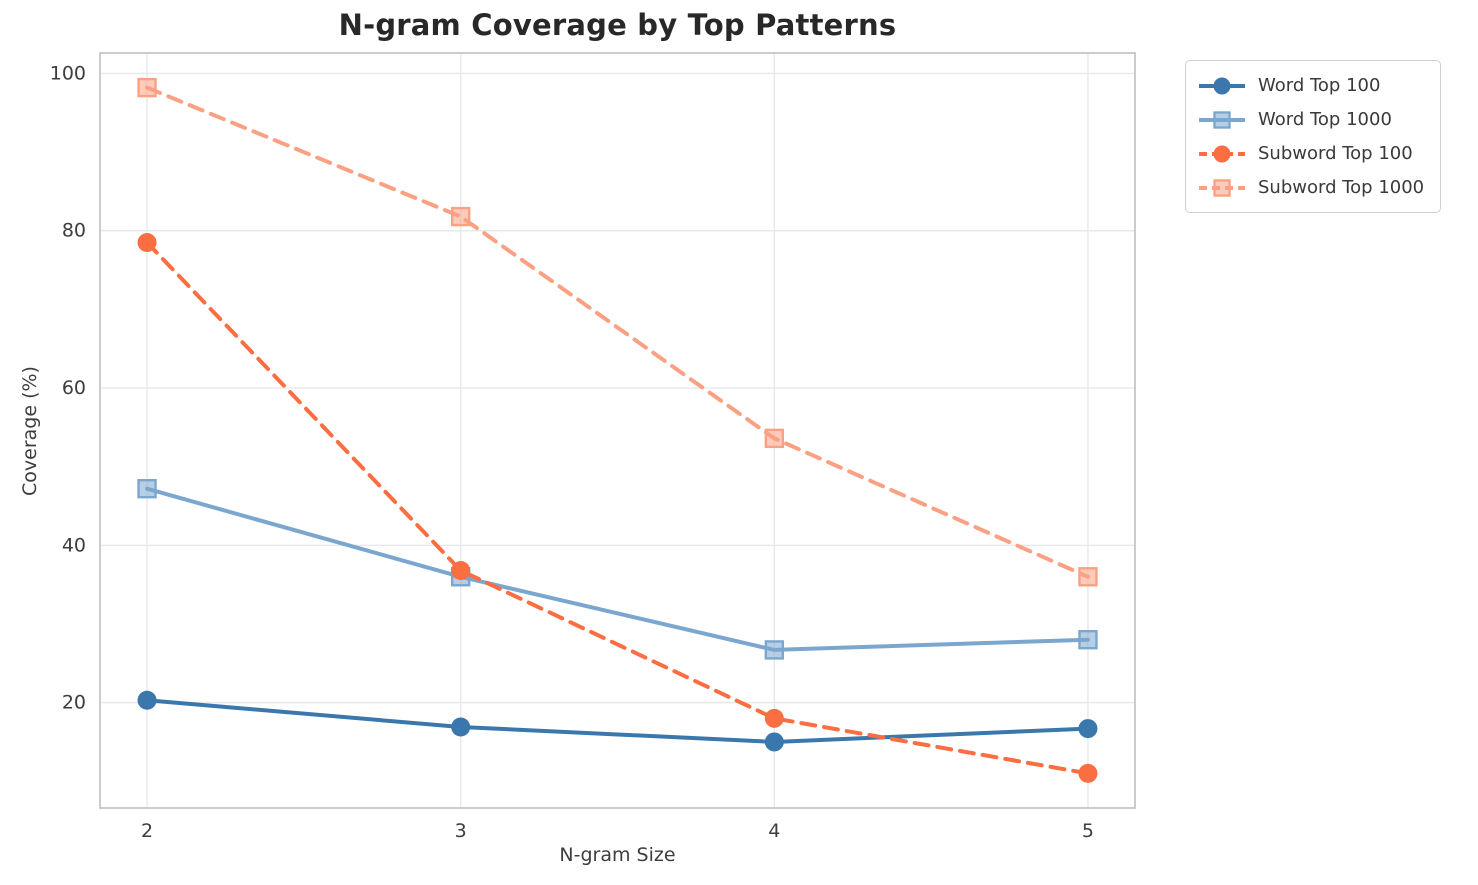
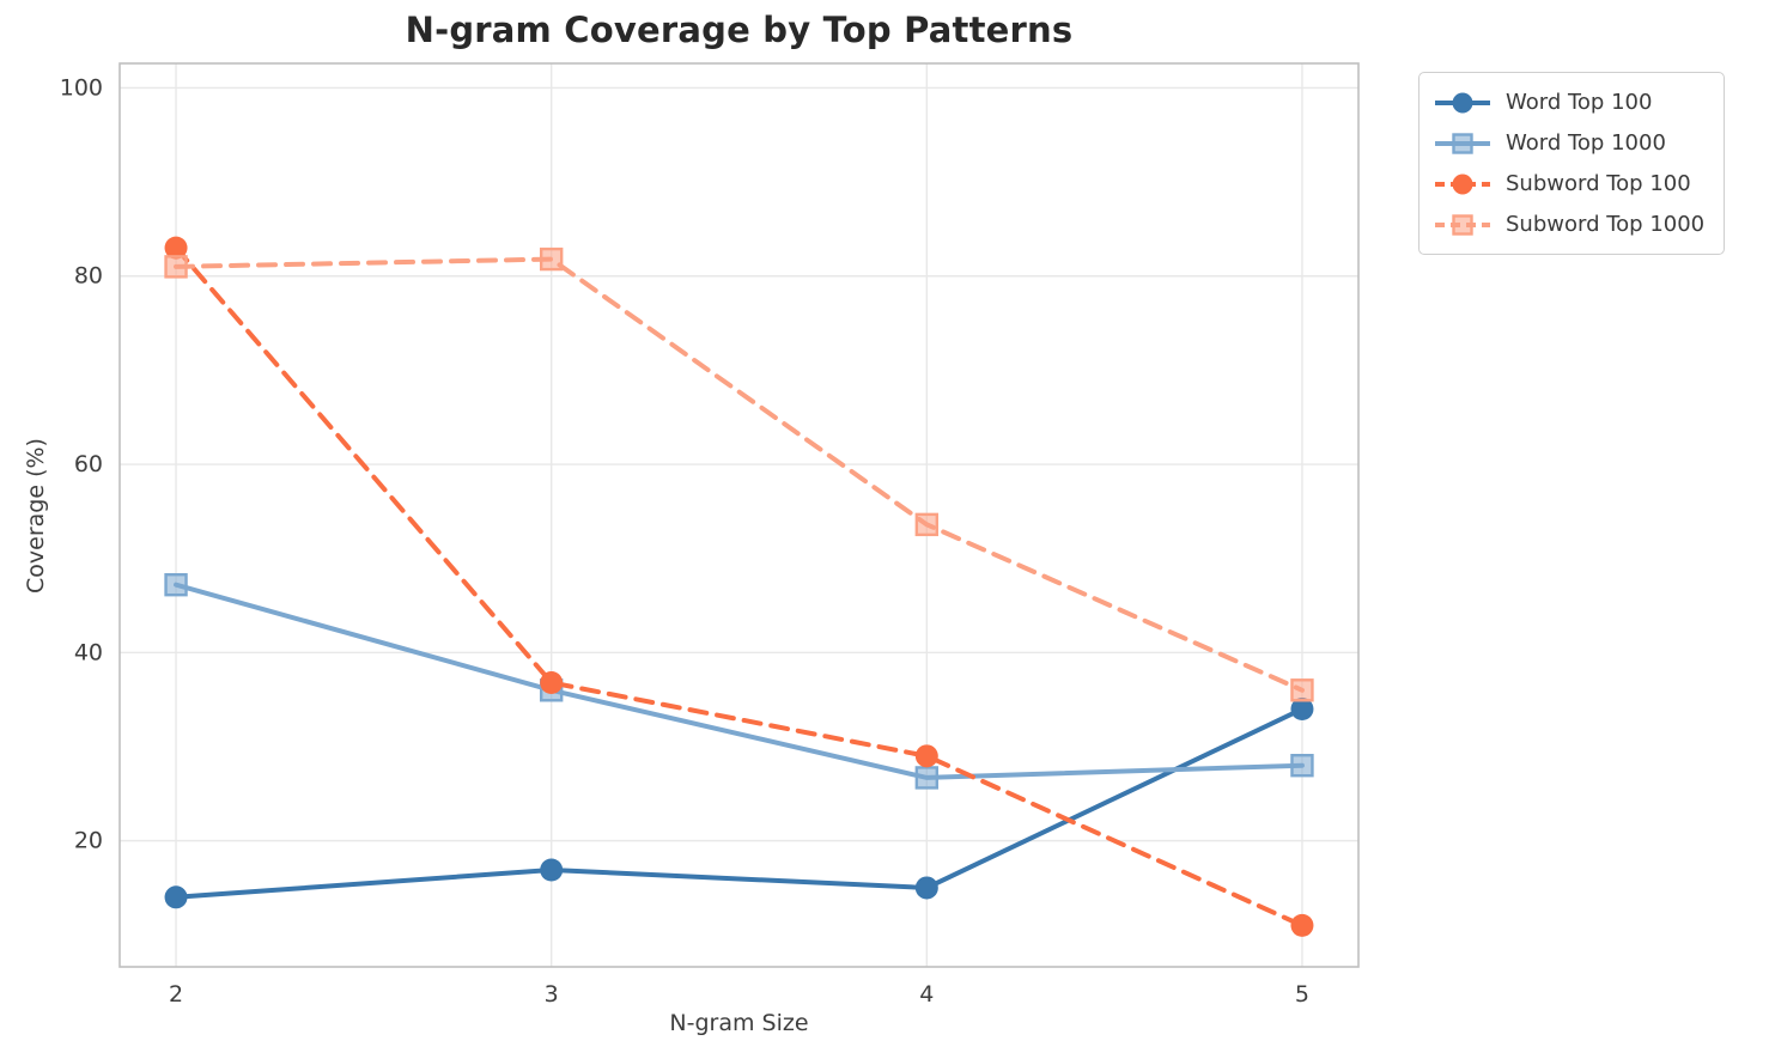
Word Top 100/2: 20 -> 14
Subword Top 100/2: 78 -> 83
Subword Top 1000/2: 98 -> 81
Subword Top 100/4: 18 -> 29
Word Top 100/5: 17 -> 34
